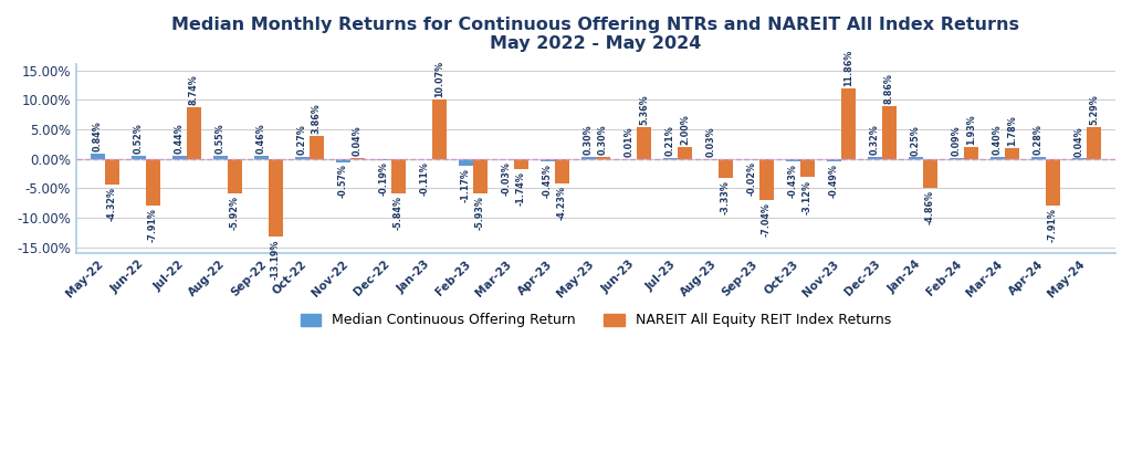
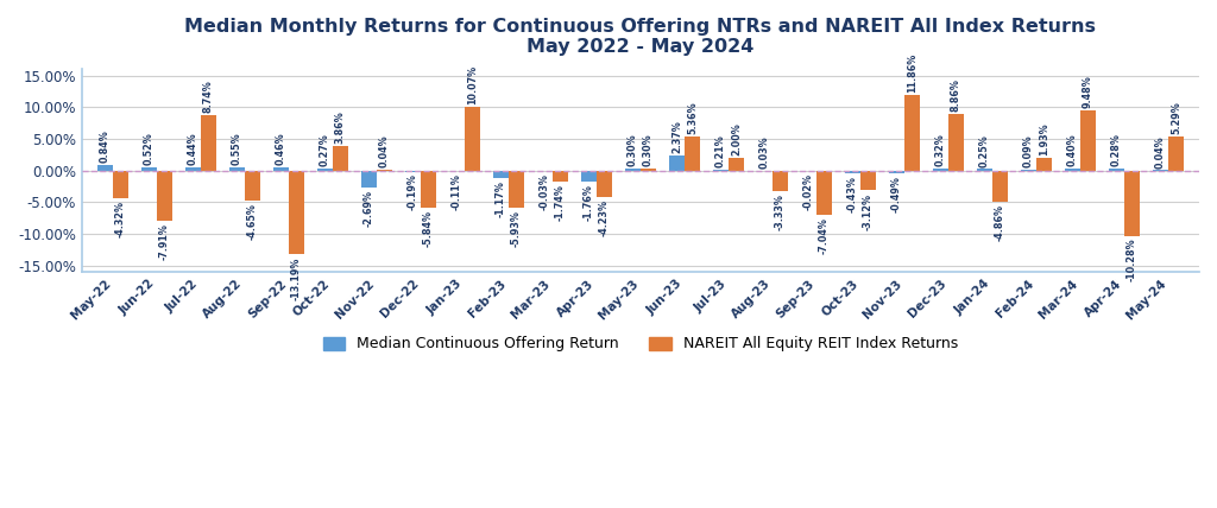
NAREIT All Equity REIT Index Returns/Aug-22: -5.92% -> -4.65%
Median Continuous Offering Return/Nov-22: -0.57% -> -2.69%
Median Continuous Offering Return/Apr-23: -0.45% -> -1.76%
Median Continuous Offering Return/Jun-23: 0.01% -> 2.37%
NAREIT All Equity REIT Index Returns/Mar-24: 1.78% -> 9.48%
NAREIT All Equity REIT Index Returns/Apr-24: -7.91% -> -10.28%
